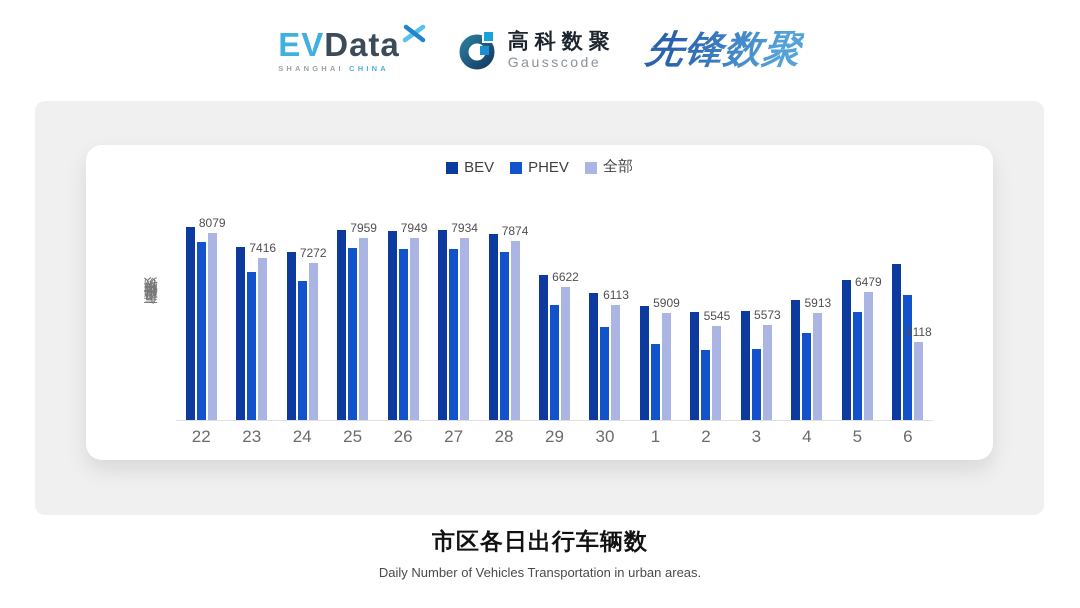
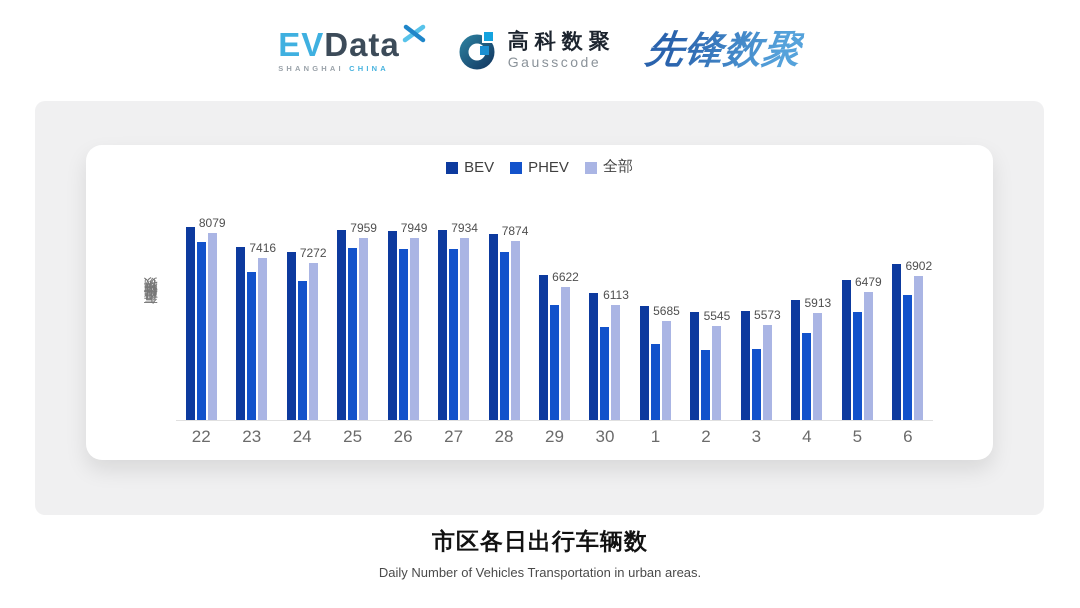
全部/1: 5909 -> 5685
全部/6: 5118 -> 6902
